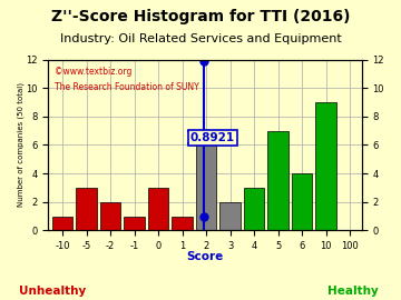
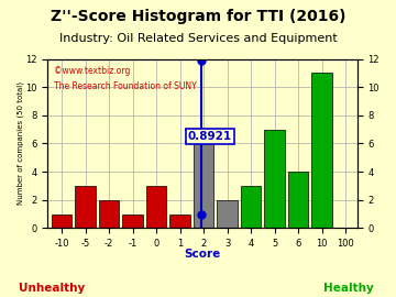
10: 9 -> 11
